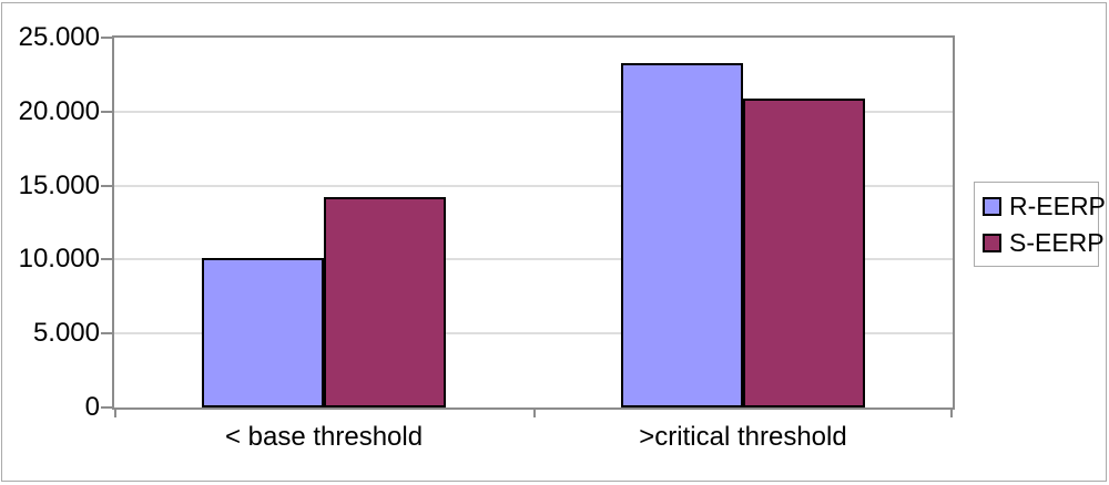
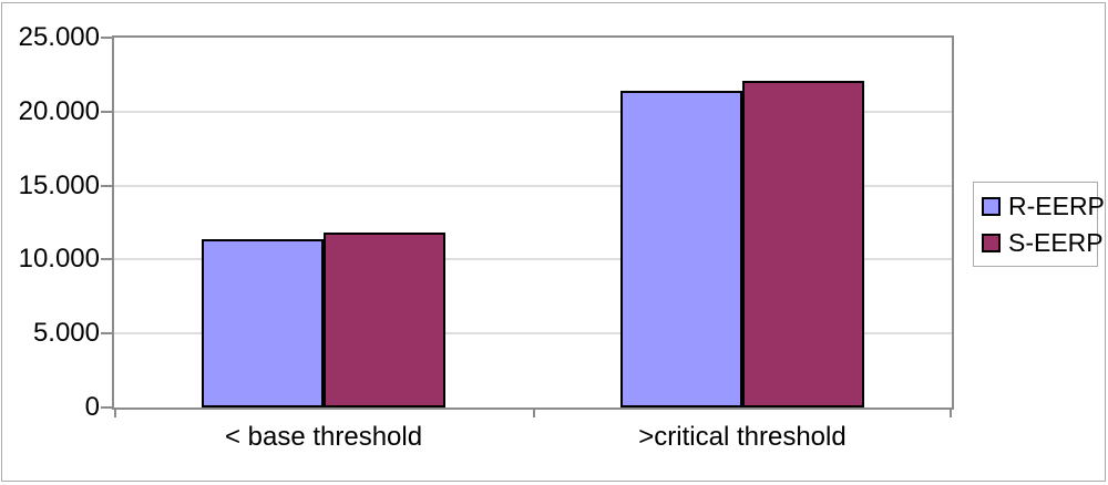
R-EERP/< base threshold: 10100 -> 11400
S-EERP/< base threshold: 14200 -> 11800
R-EERP/>critical threshold: 23300 -> 21400
S-EERP/>critical threshold: 20900 -> 22100
